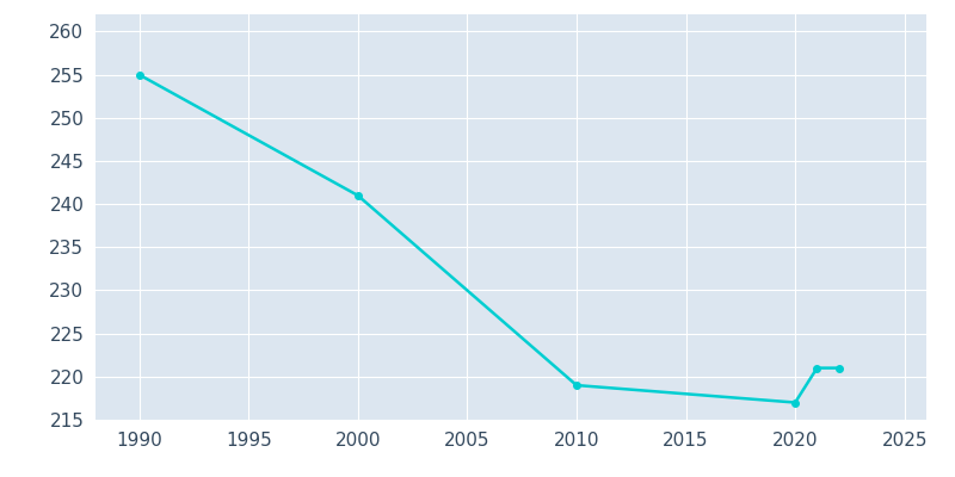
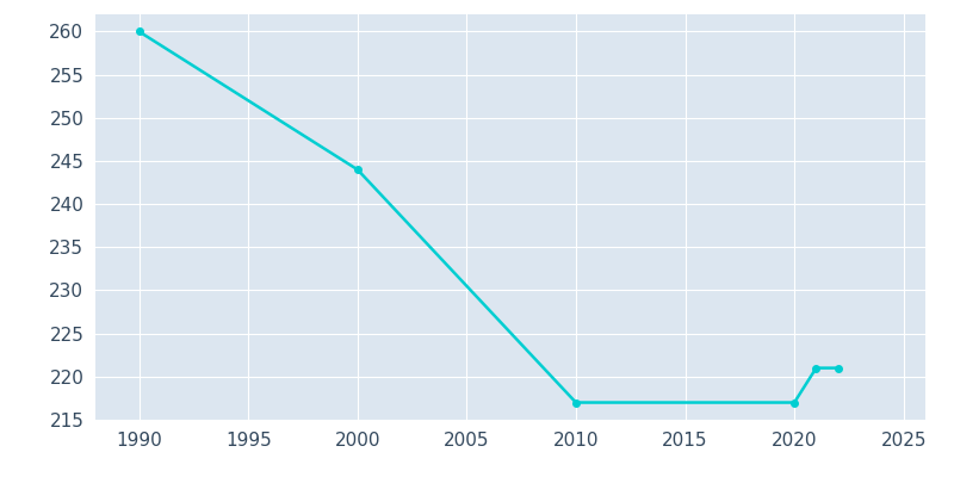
1990: 255 -> 260
2000: 241 -> 244
2010: 219 -> 217
